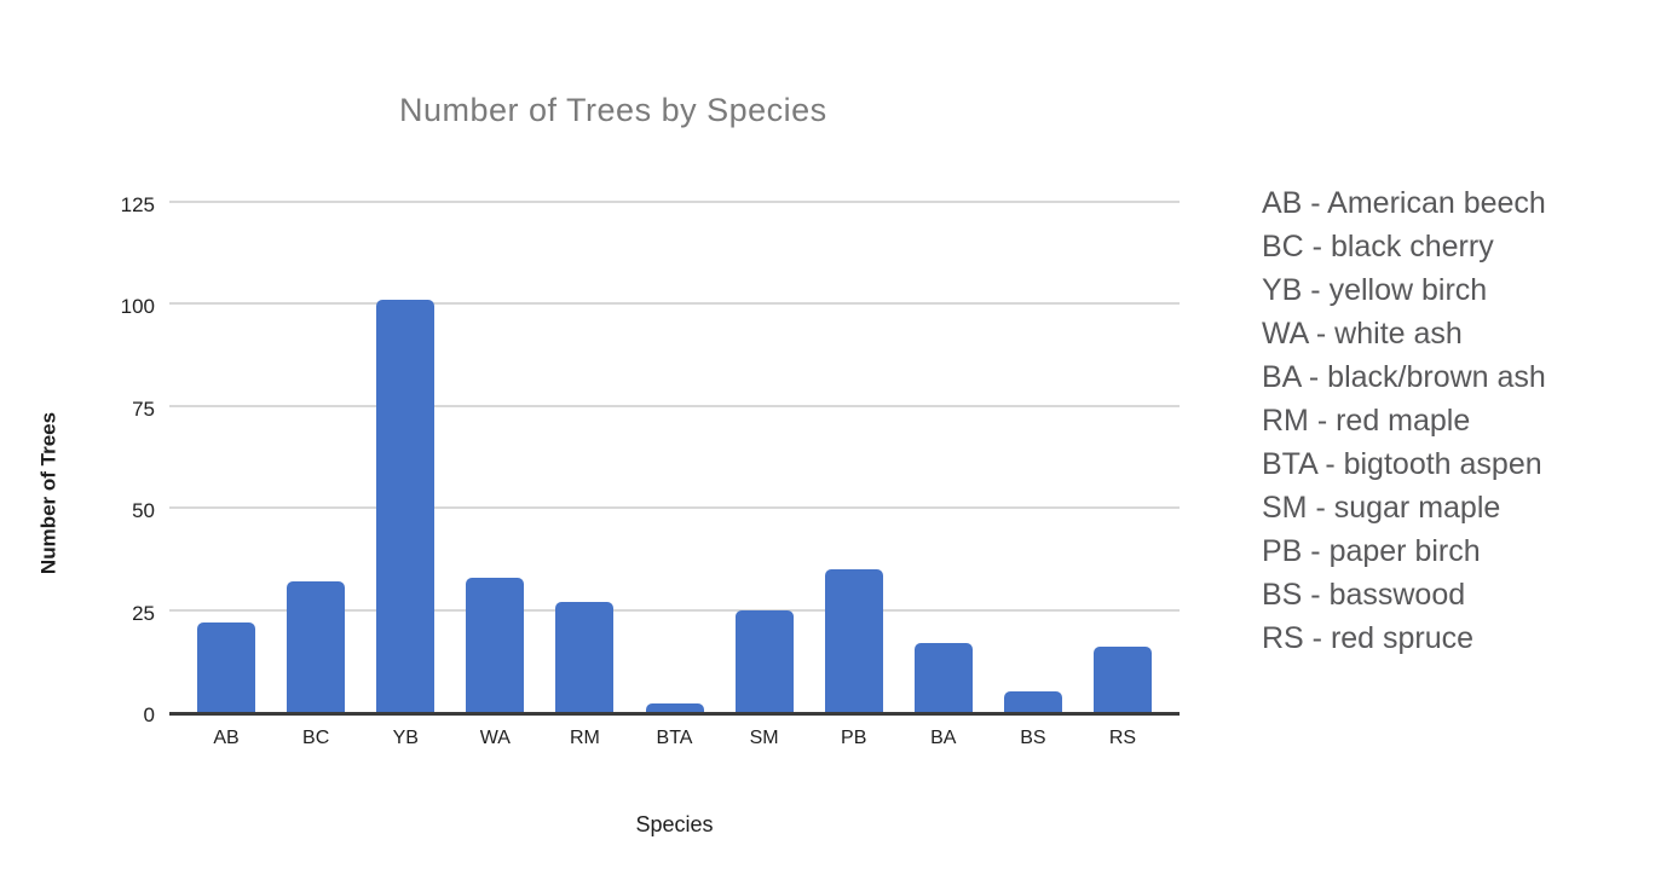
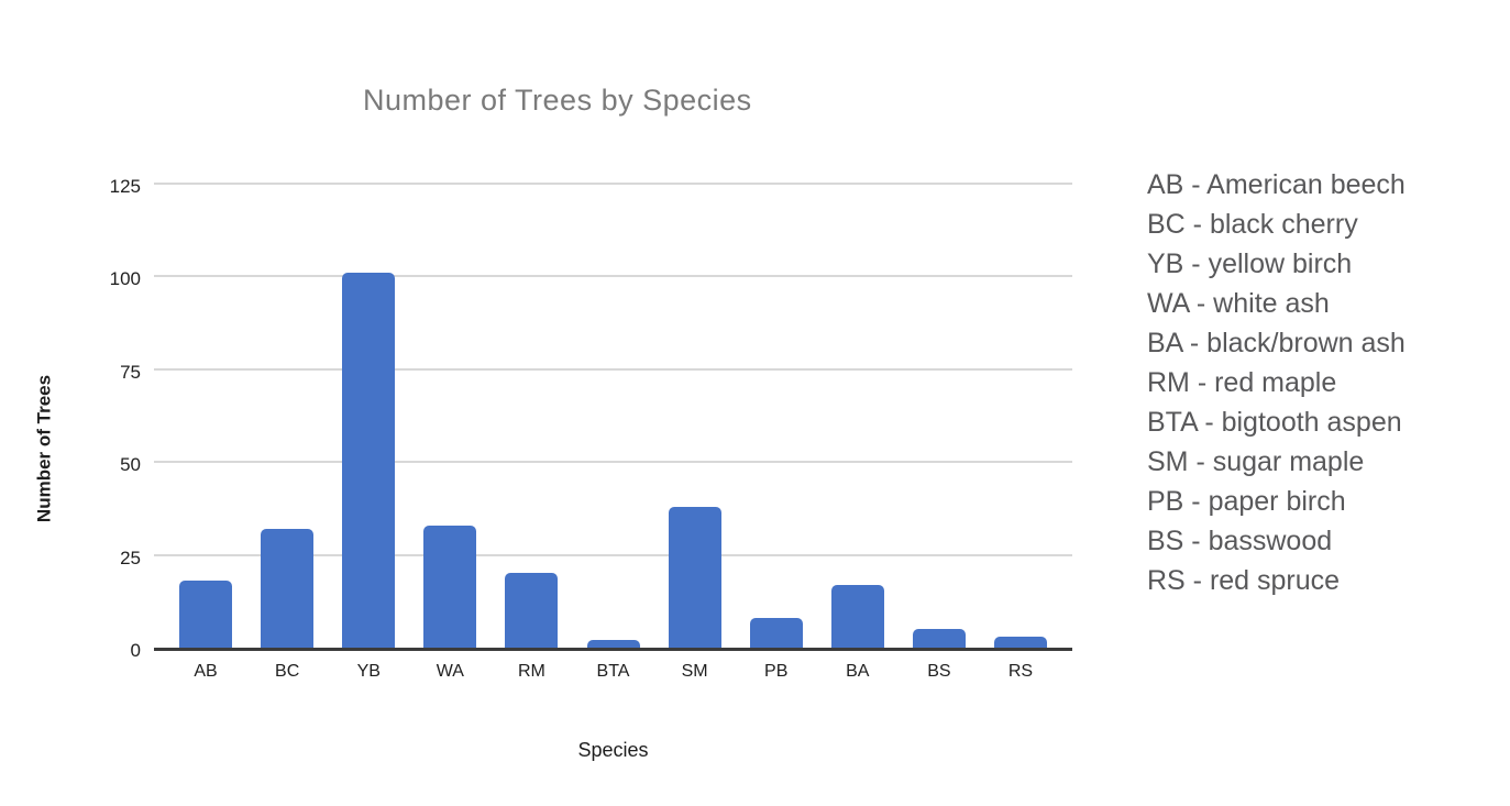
AB: 22 -> 18
RM: 27 -> 20
SM: 25 -> 38
PB: 35 -> 8
RS: 16 -> 3
